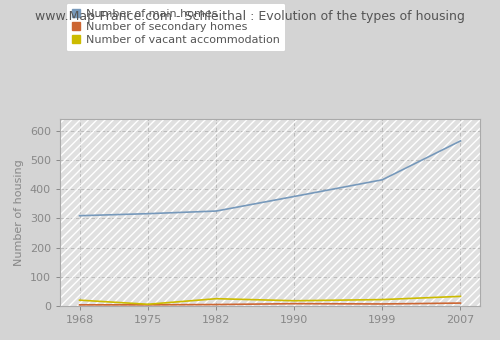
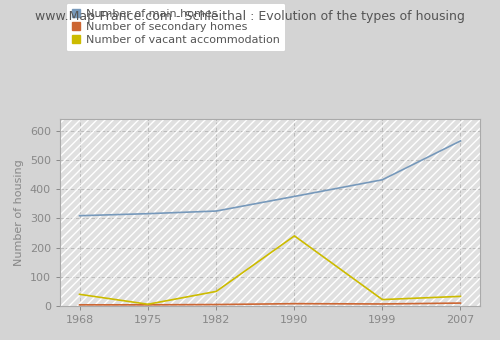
Number of vacant accommodation/1968: 20 -> 40
Number of vacant accommodation/1982: 25 -> 50
Number of vacant accommodation/1990: 18 -> 240
